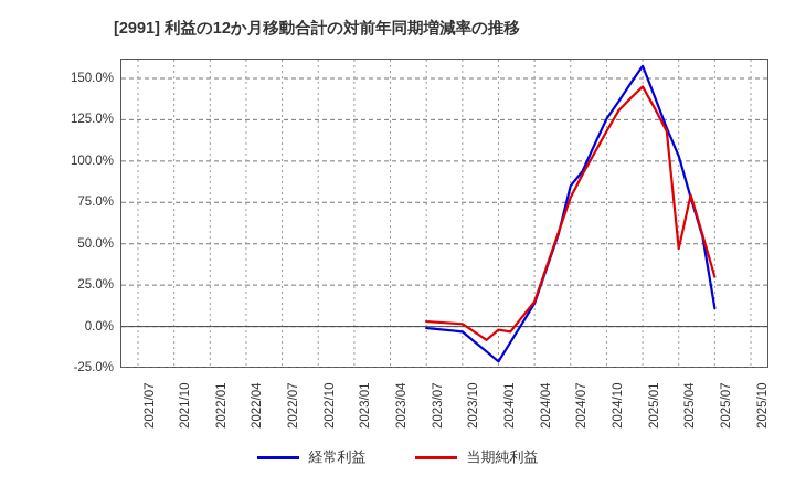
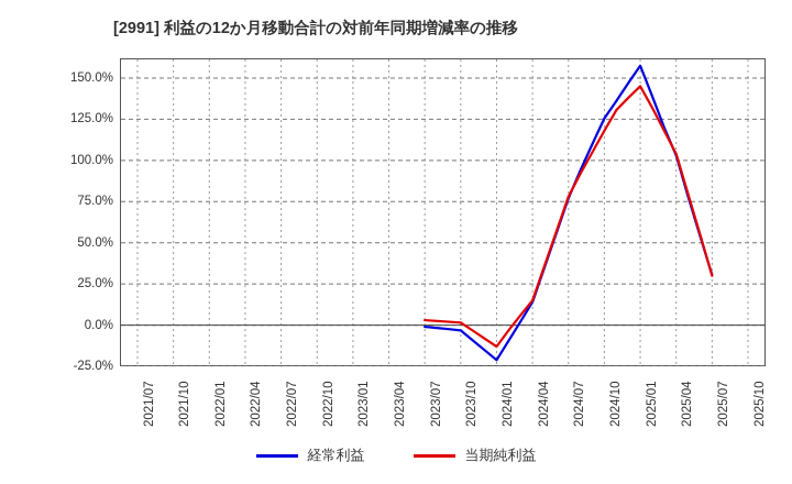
当期純利益/2024/01: -2% -> -13%
経常利益/2024/07: 85% -> 77%
当期純利益/2025/04: 47% -> 104%
経常利益/2025/07: 11% -> 30%
